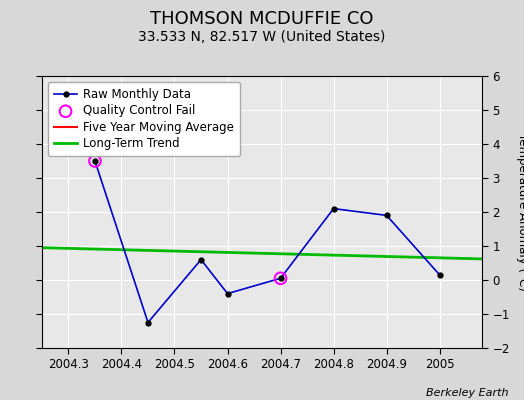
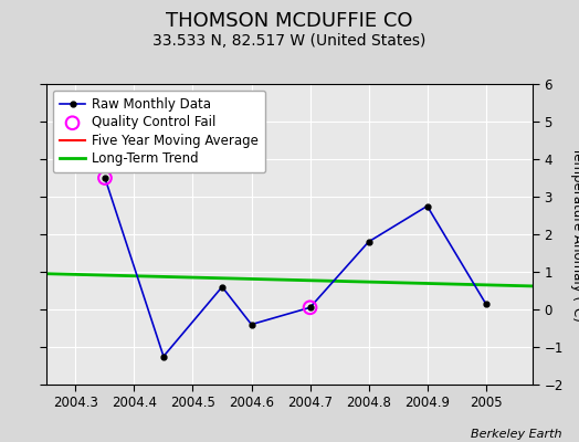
Raw Monthly Data/2004.8: 2.10 -> 1.80
Raw Monthly Data/2004.9: 1.90 -> 2.75
